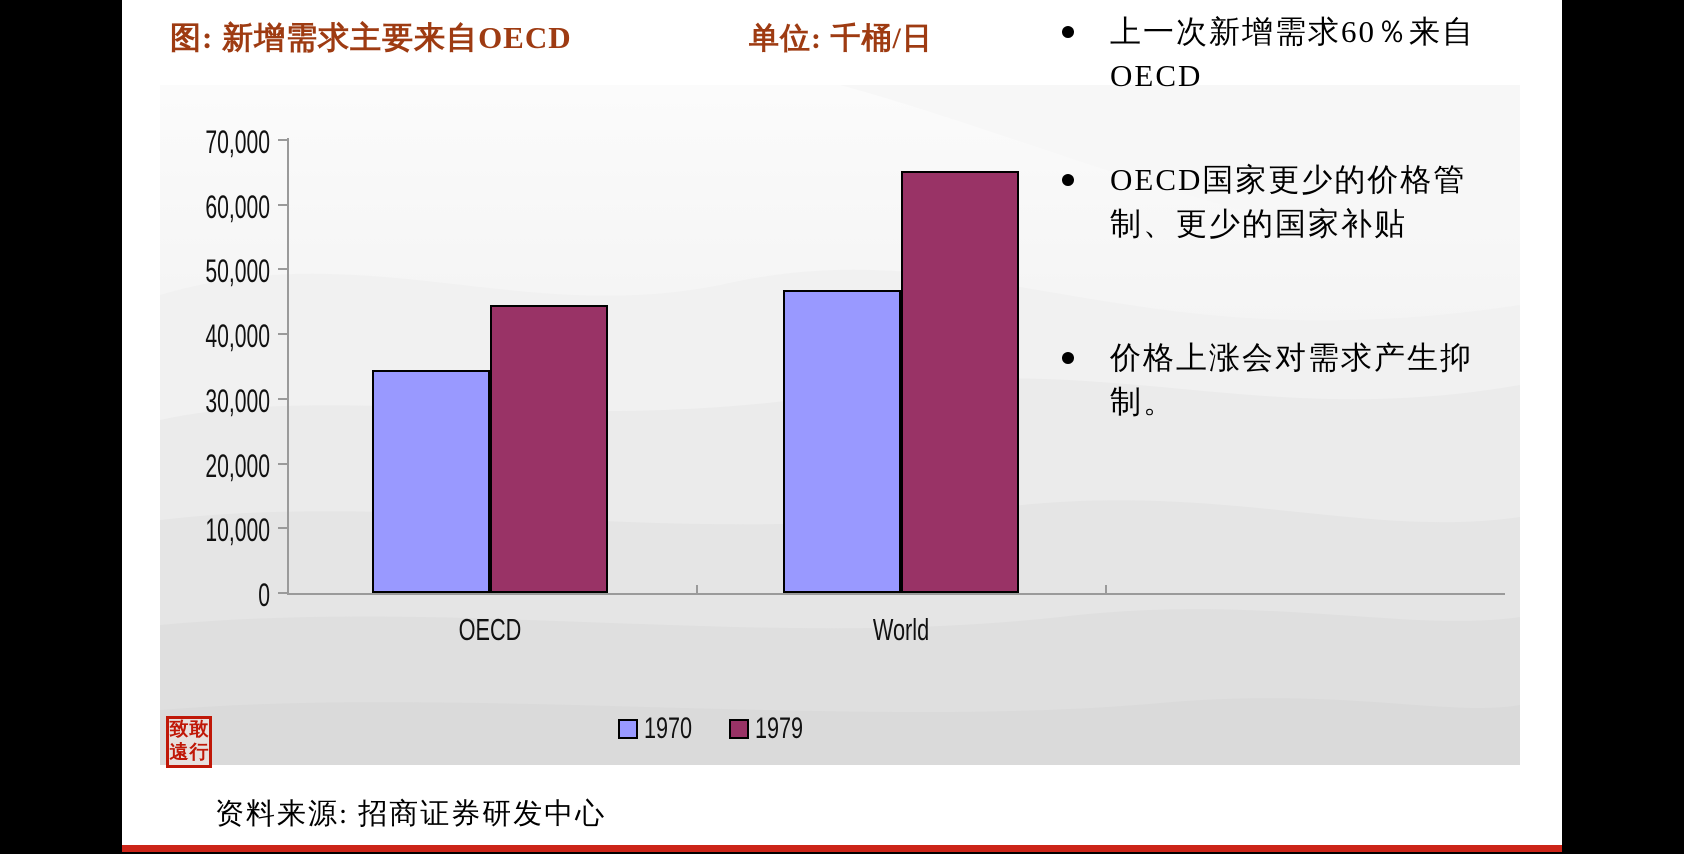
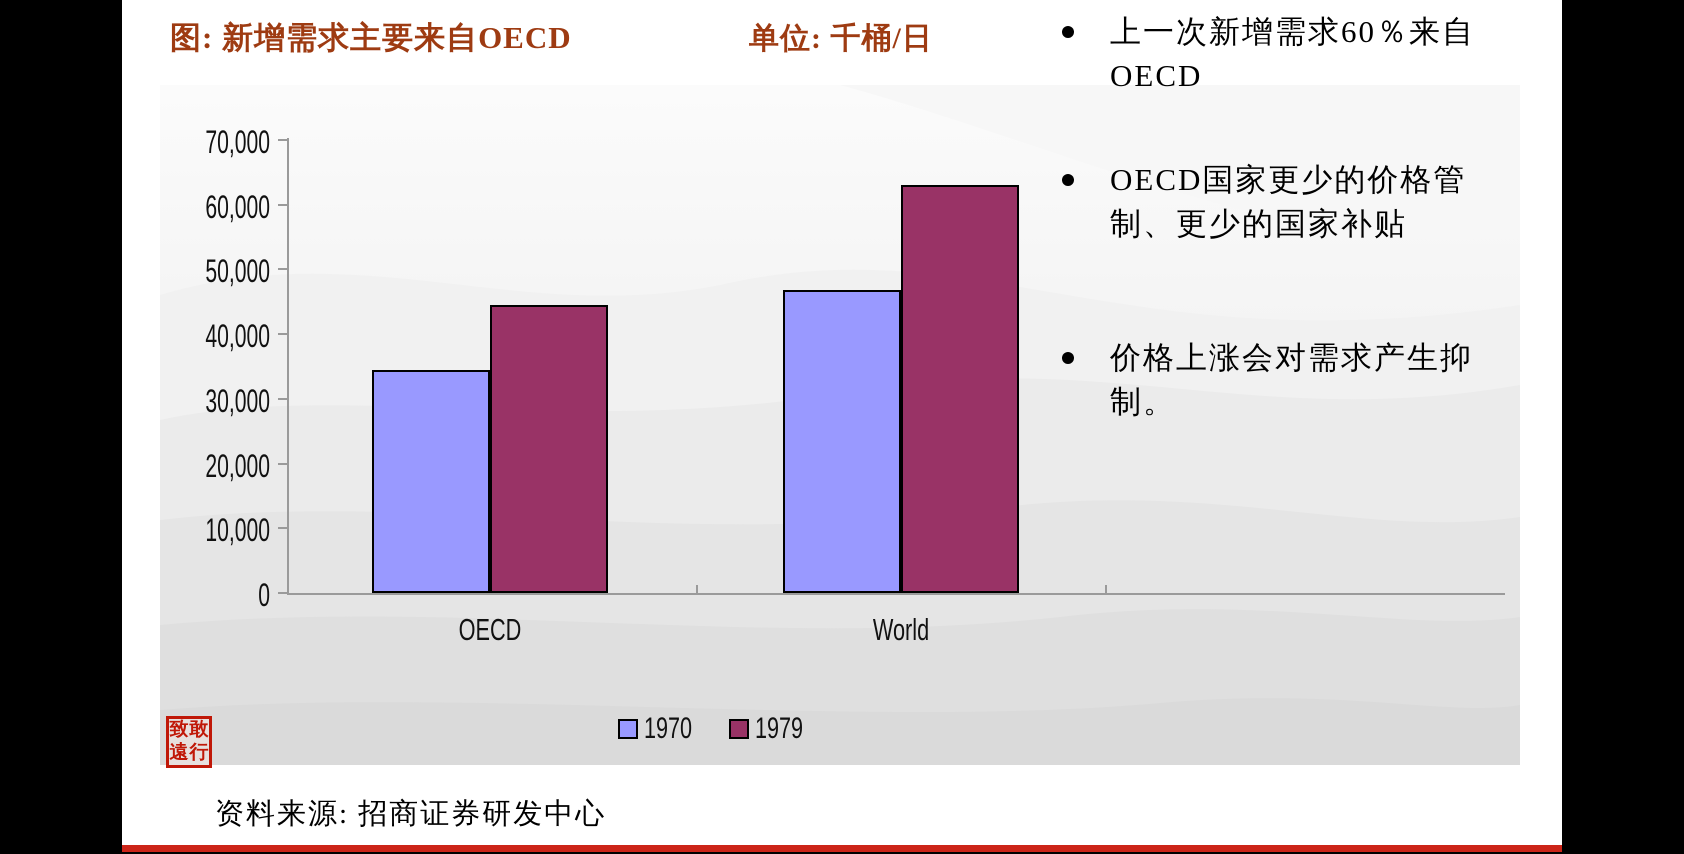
1979/World: 65000 -> 63000
